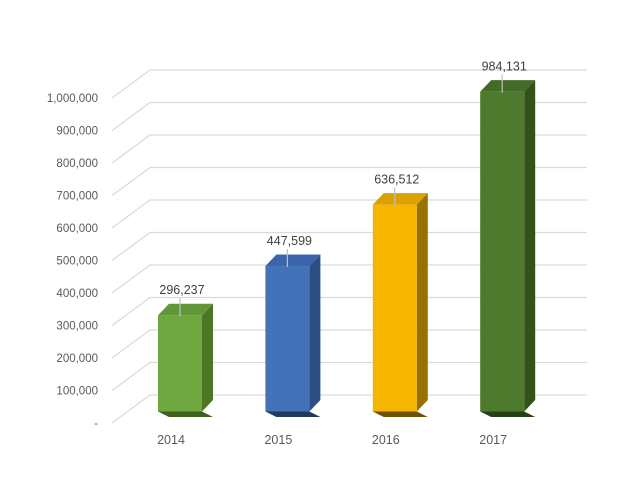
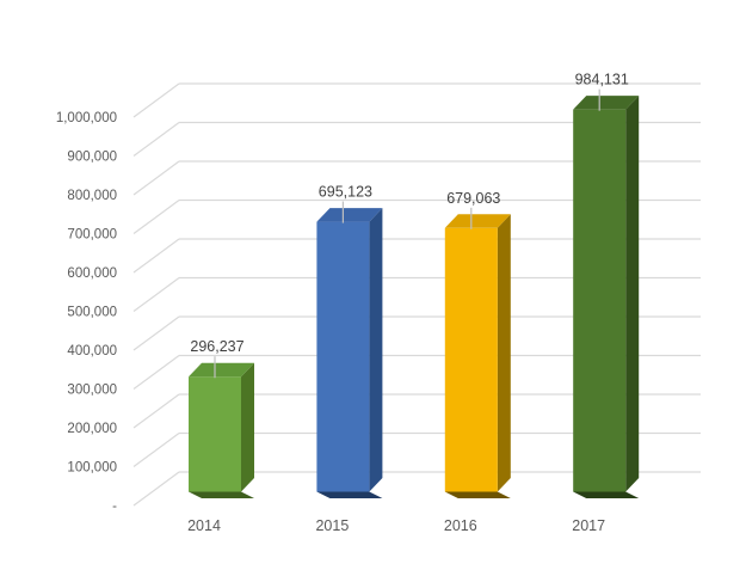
2015: 447,599 -> 695,123
2016: 636,512 -> 679,063
